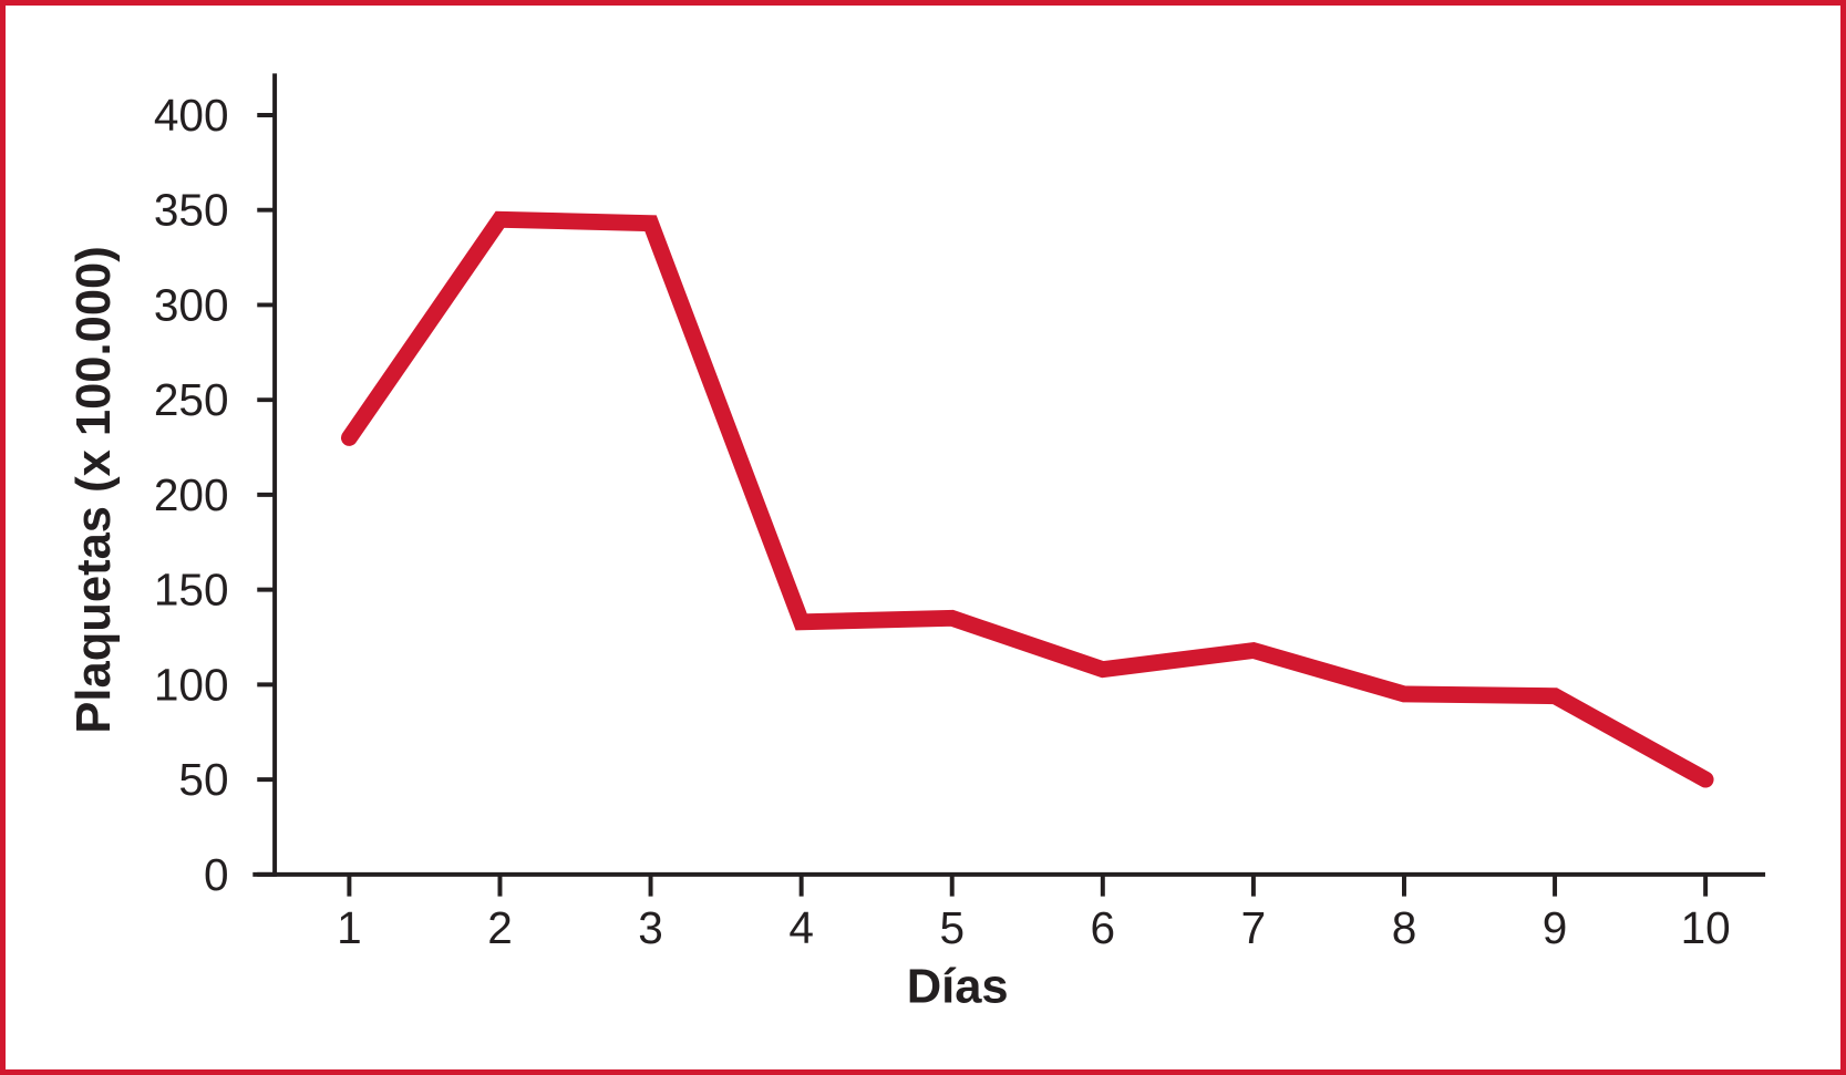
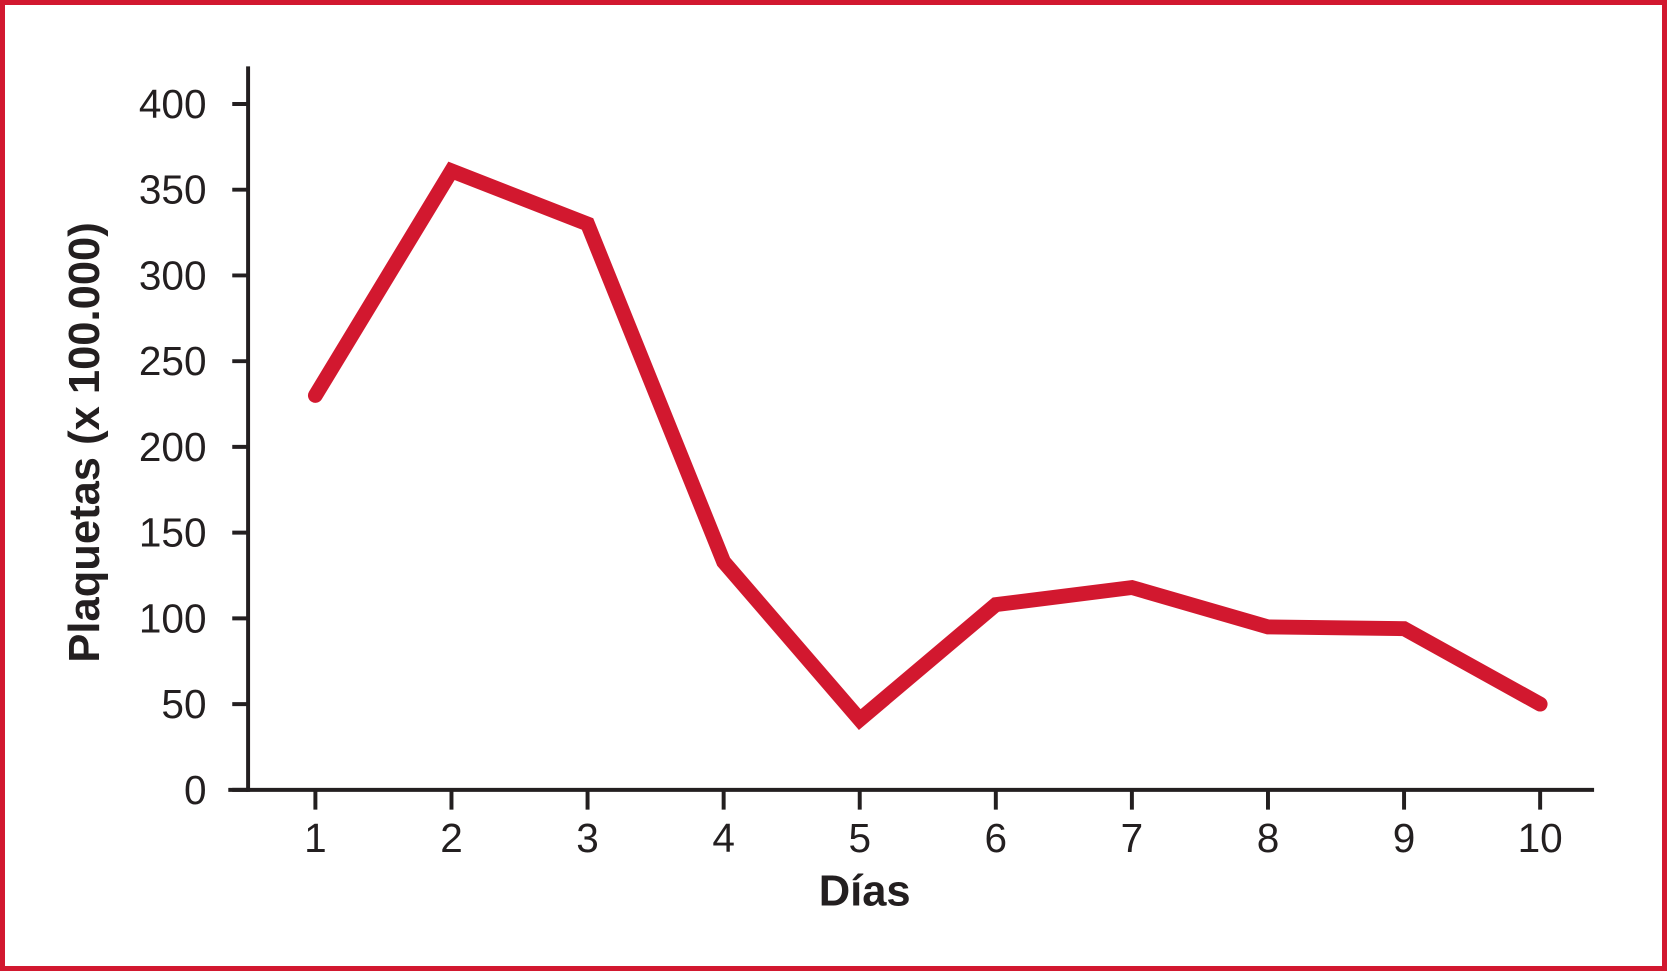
2: 345 -> 361
3: 343 -> 330
5: 135 -> 41
